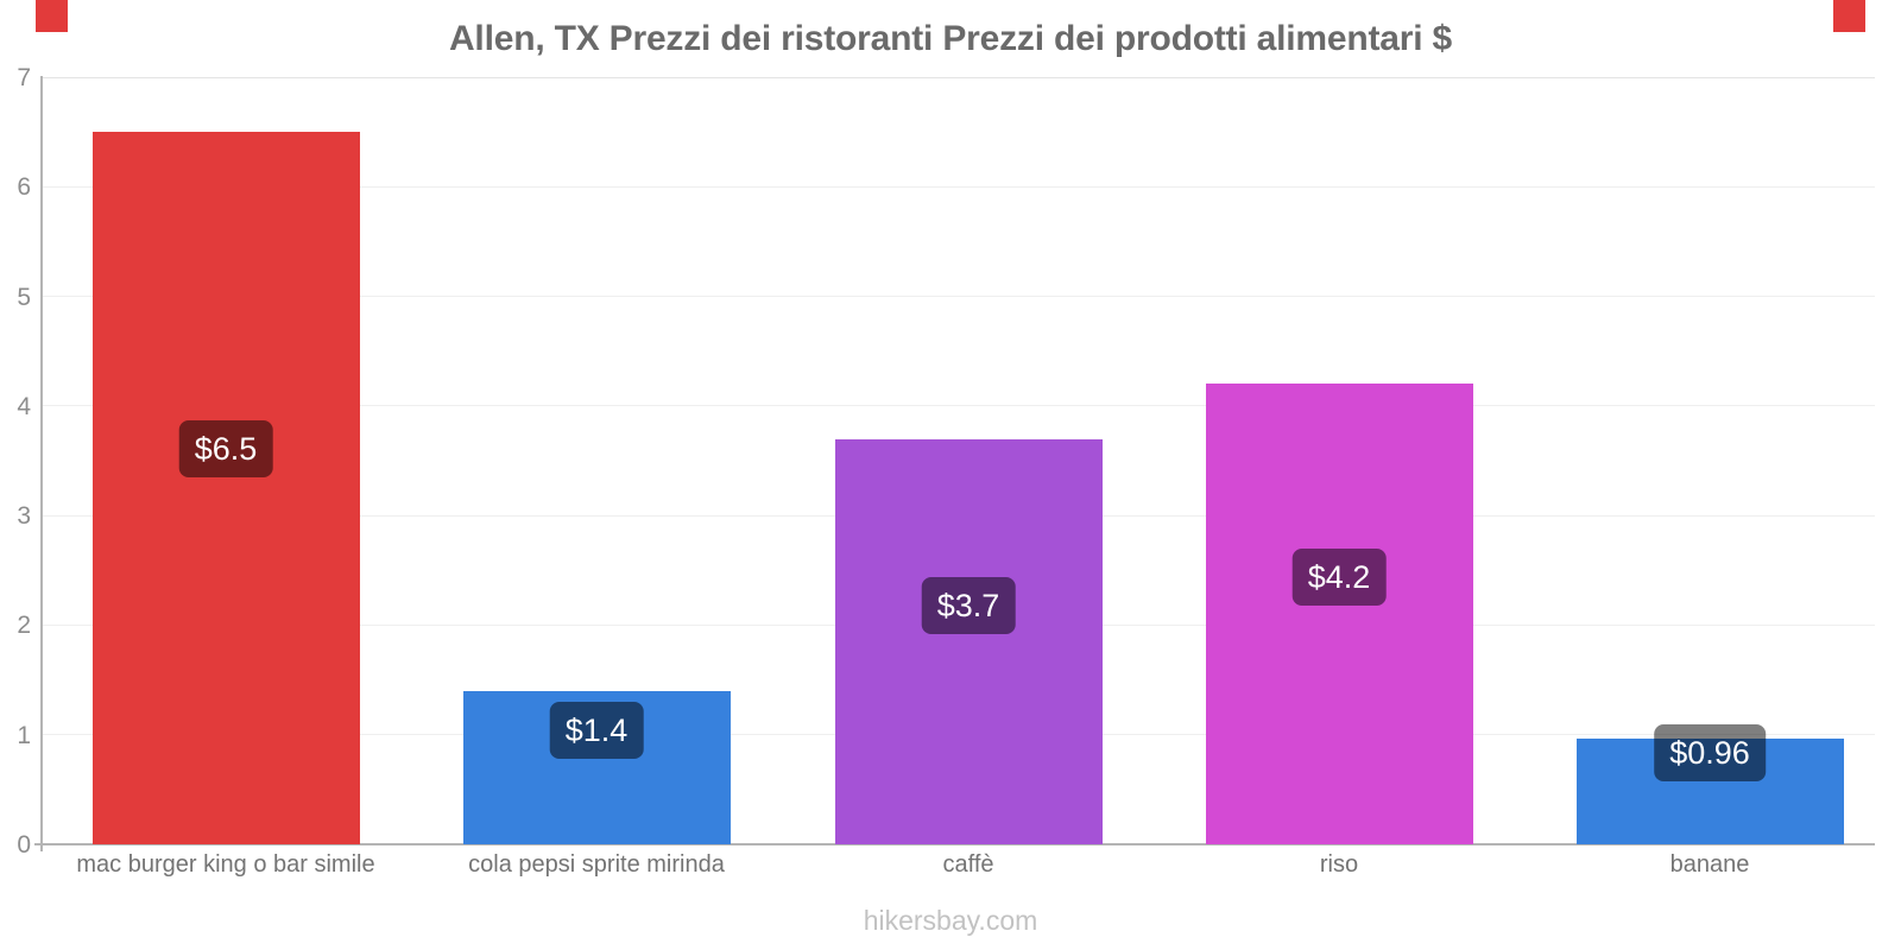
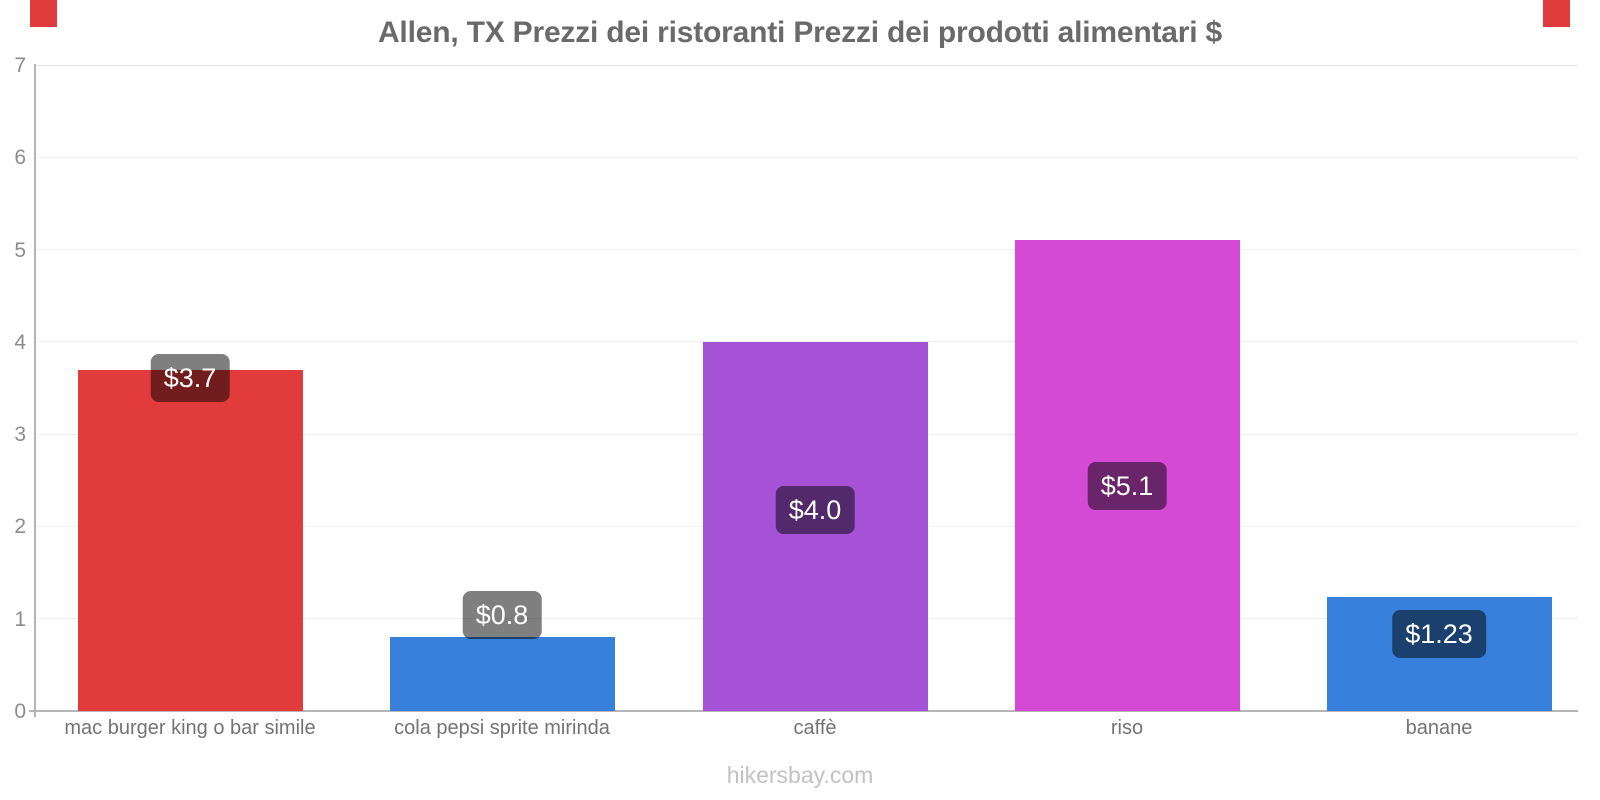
mac burger king o bar simile: $6.5 -> $3.7
cola pepsi sprite mirinda: $1.4 -> $0.8
caffè: $3.7 -> $4.0
riso: $4.2 -> $5.1
banane: $0.96 -> $1.23
